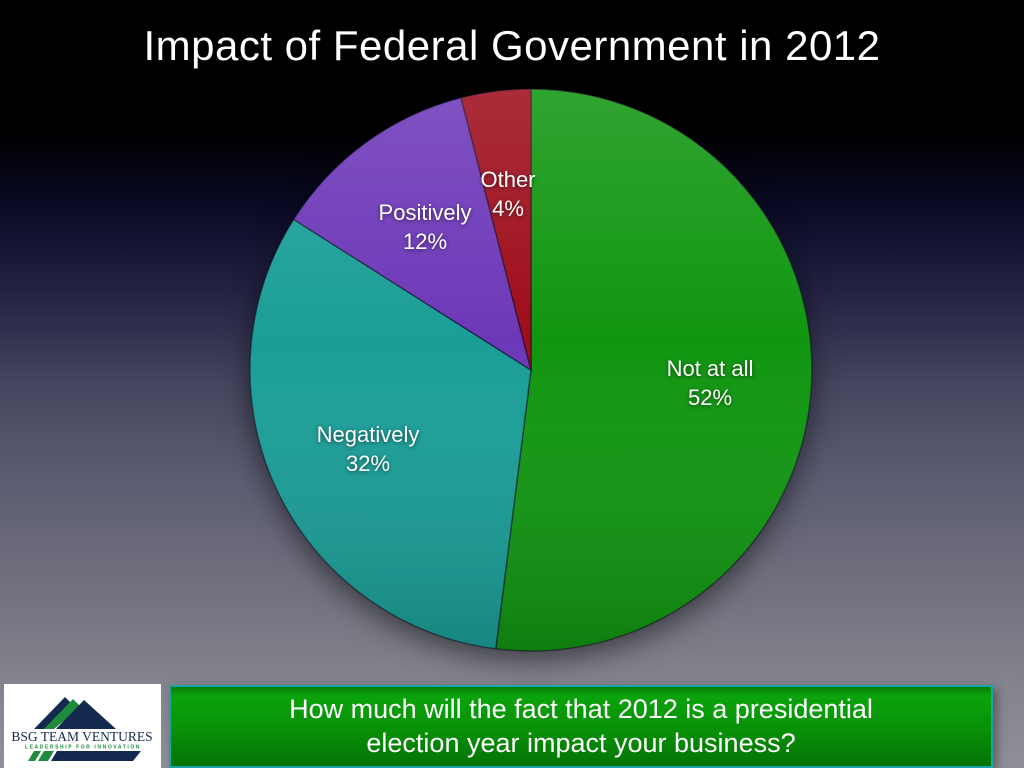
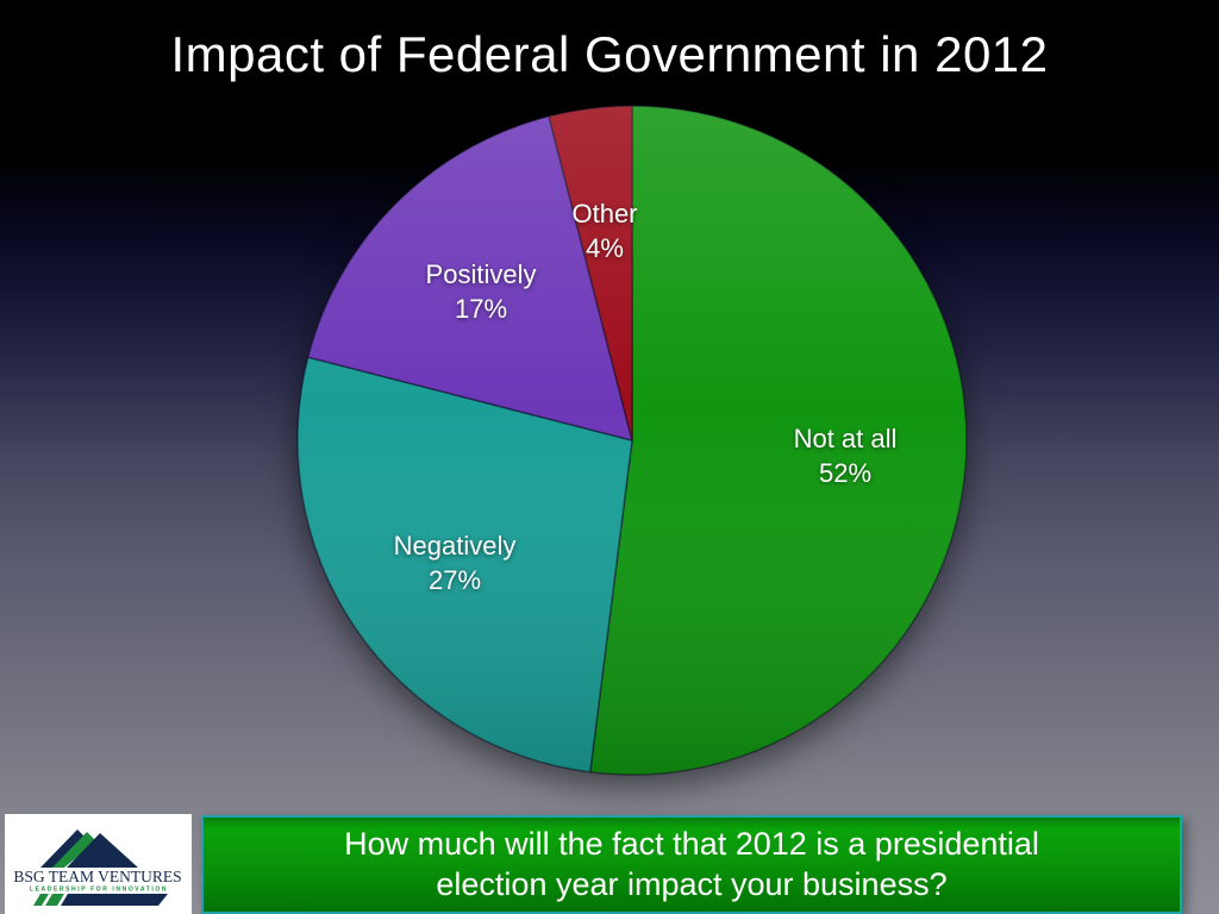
Negatively: 32% -> 27%
Positively: 12% -> 17%
